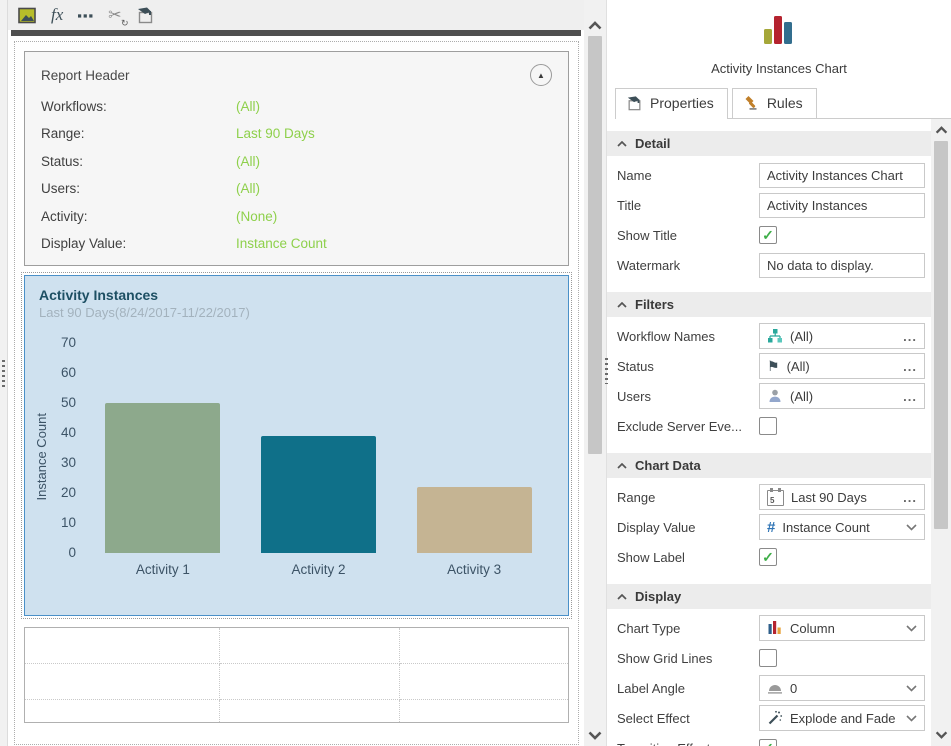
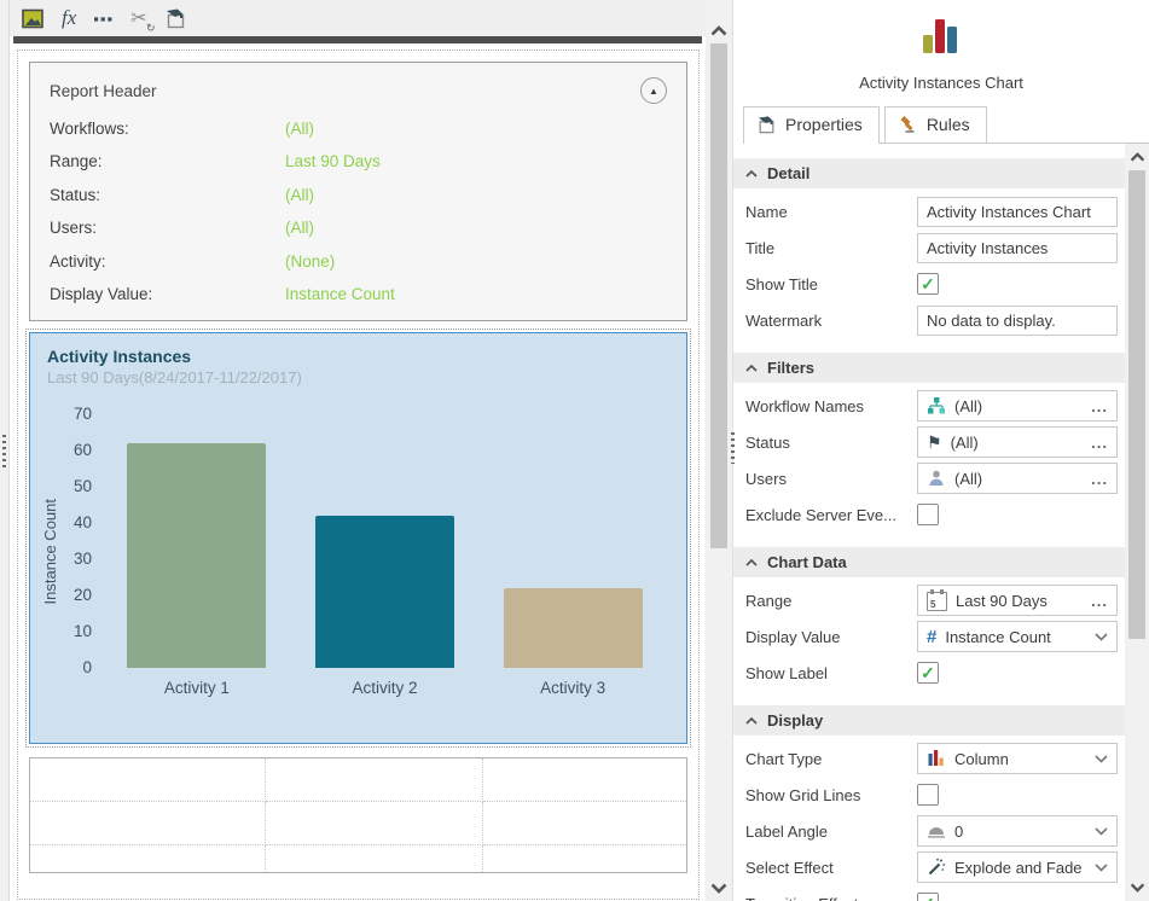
Activity 1: 50 -> 62
Activity 2: 39 -> 42
